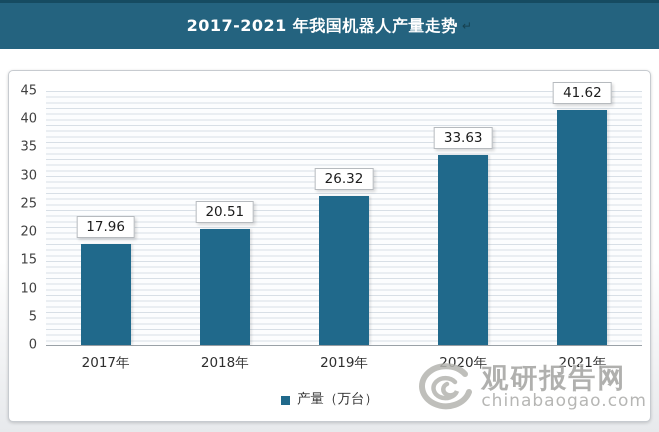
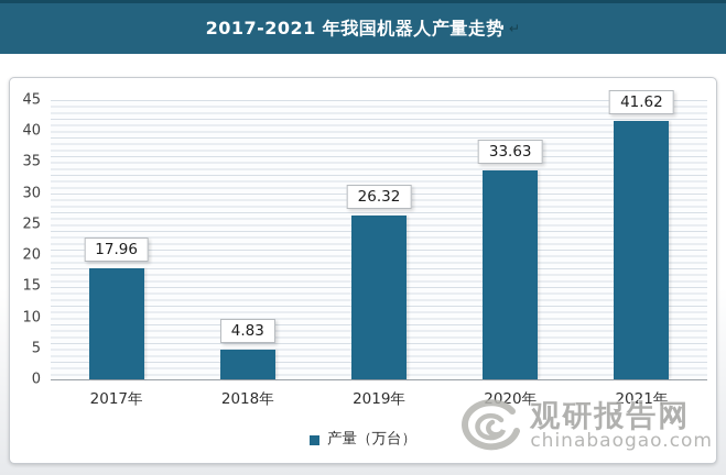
2018年: 20.51 -> 4.83
